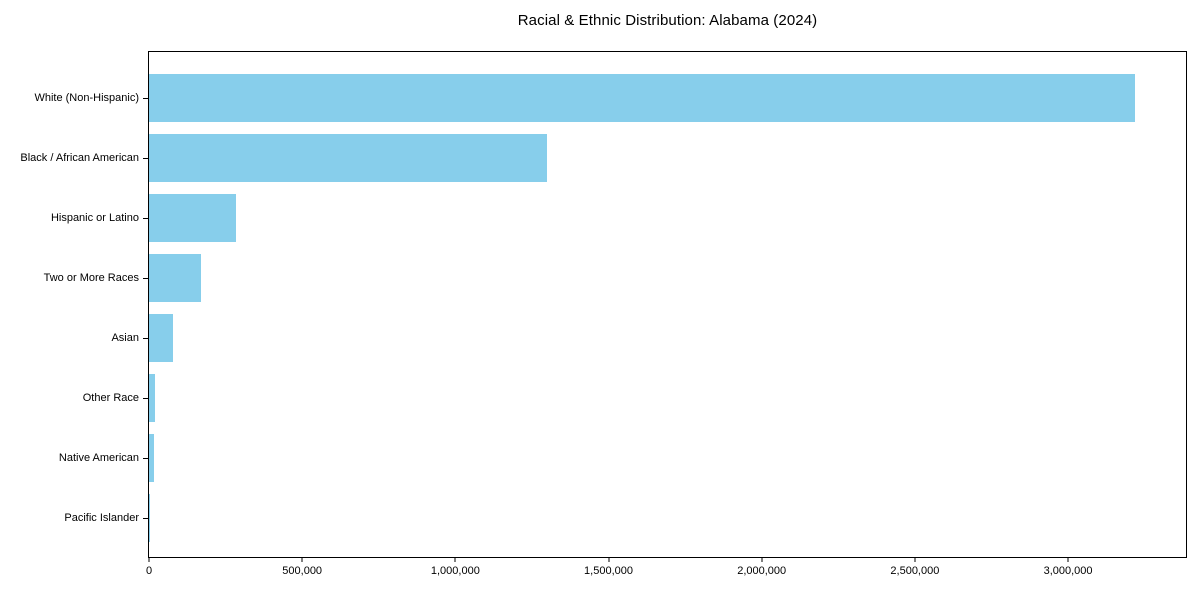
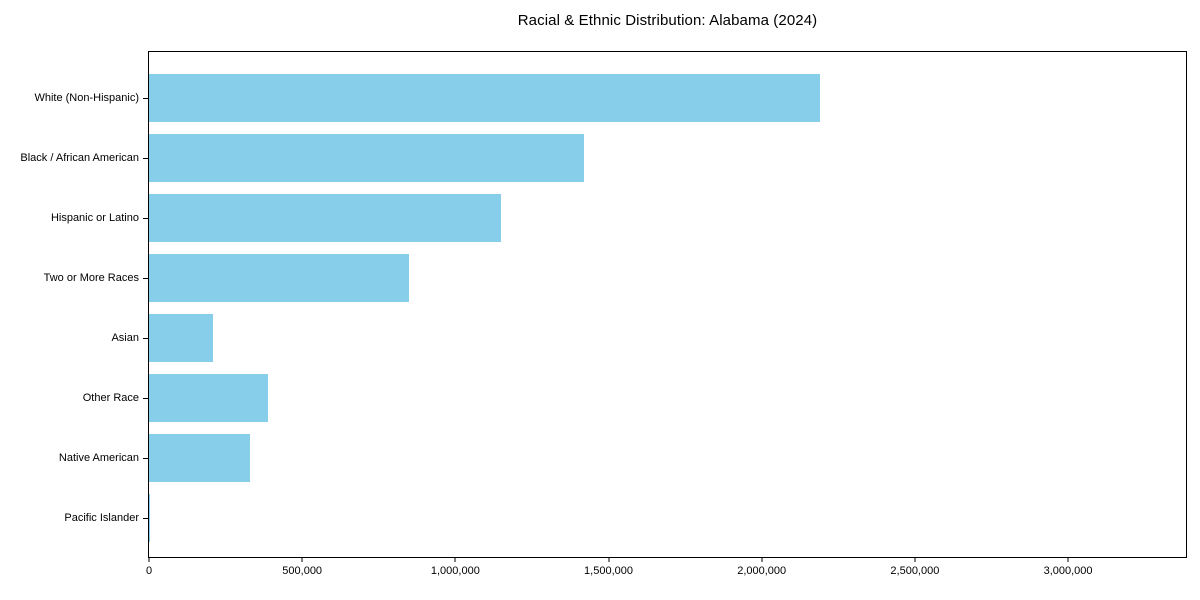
White (Non-Hispanic): 3220000 -> 2190000
Black / African American: 1300000 -> 1420000
Hispanic or Latino: 280000 -> 1150000
Two or More Races: 170000 -> 850000
Asian: 80000 -> 210000
Other Race: 20000 -> 390000
Native American: 20000 -> 330000
